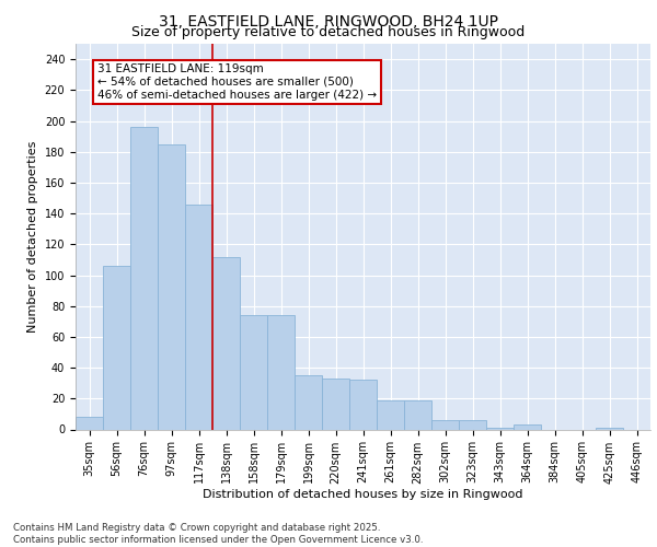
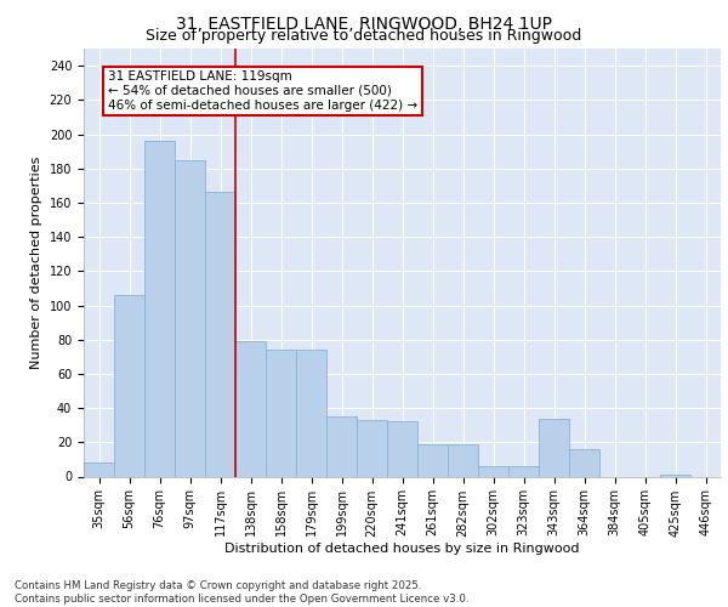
117sqm: 146 -> 166
138sqm: 112 -> 79
343sqm: 1 -> 34
364sqm: 3 -> 16
